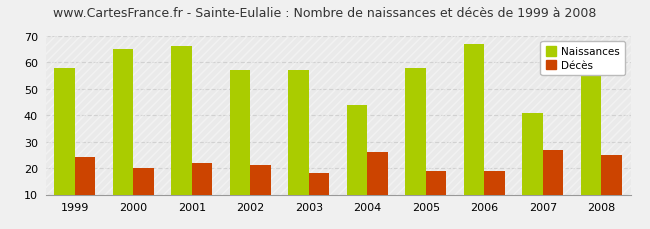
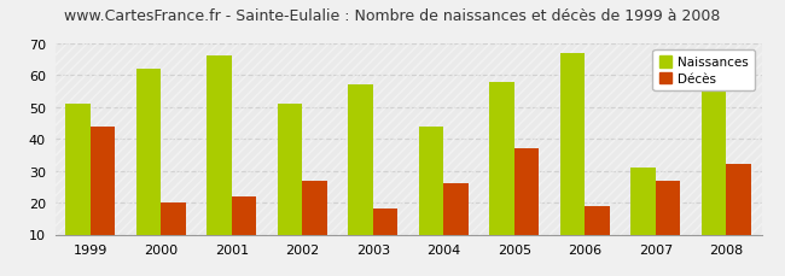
Naissances/1999: 58 -> 51
Décès/1999: 24 -> 44
Naissances/2000: 65 -> 62
Naissances/2002: 57 -> 51
Décès/2002: 21 -> 27
Décès/2005: 19 -> 37
Naissances/2007: 41 -> 31
Décès/2008: 25 -> 32
